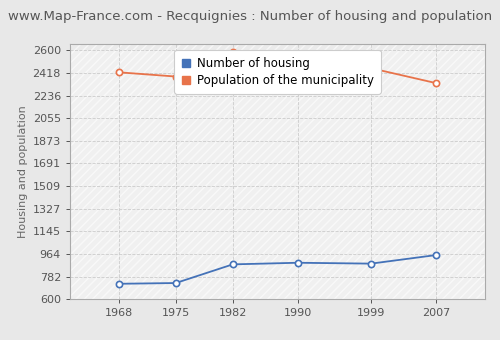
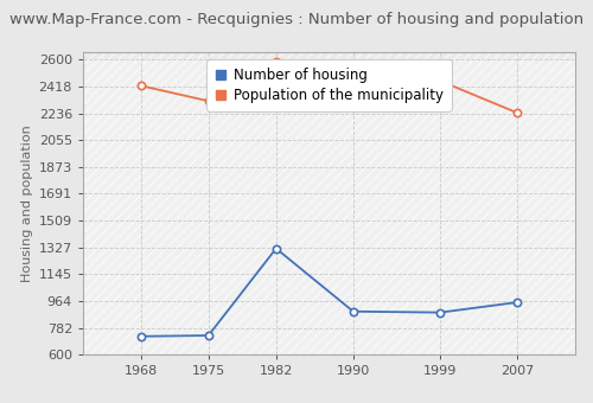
Population of the municipality/1975: 2390 -> 2320
Number of housing/1982: 880 -> 1320
Population of the municipality/2007: 2340 -> 2240
